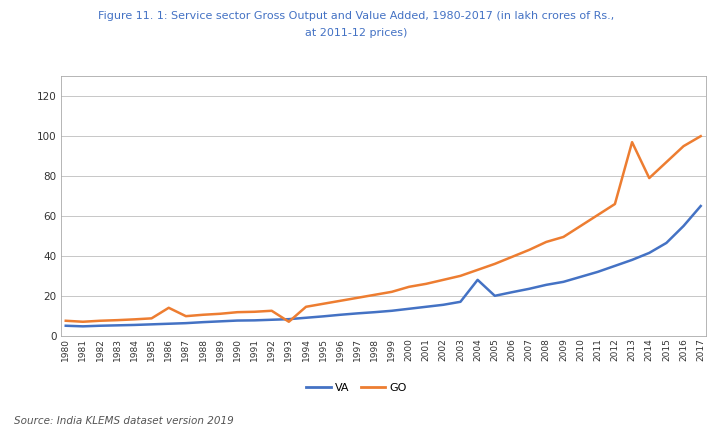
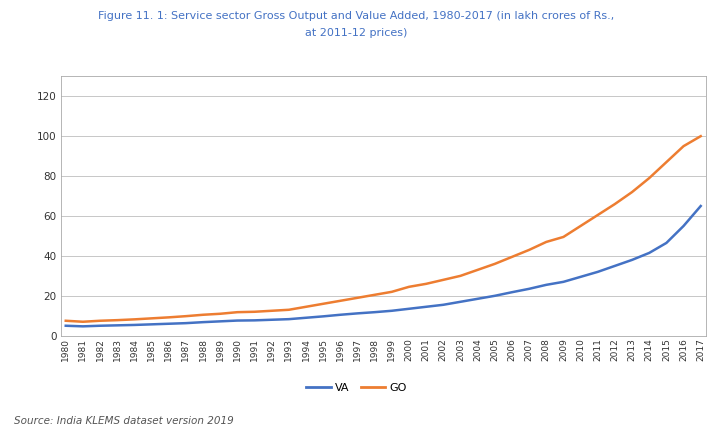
GO/1986: 14 -> 9
GO/1993: 7 -> 13
VA/2004: 28 -> 18
GO/2013: 97 -> 72
